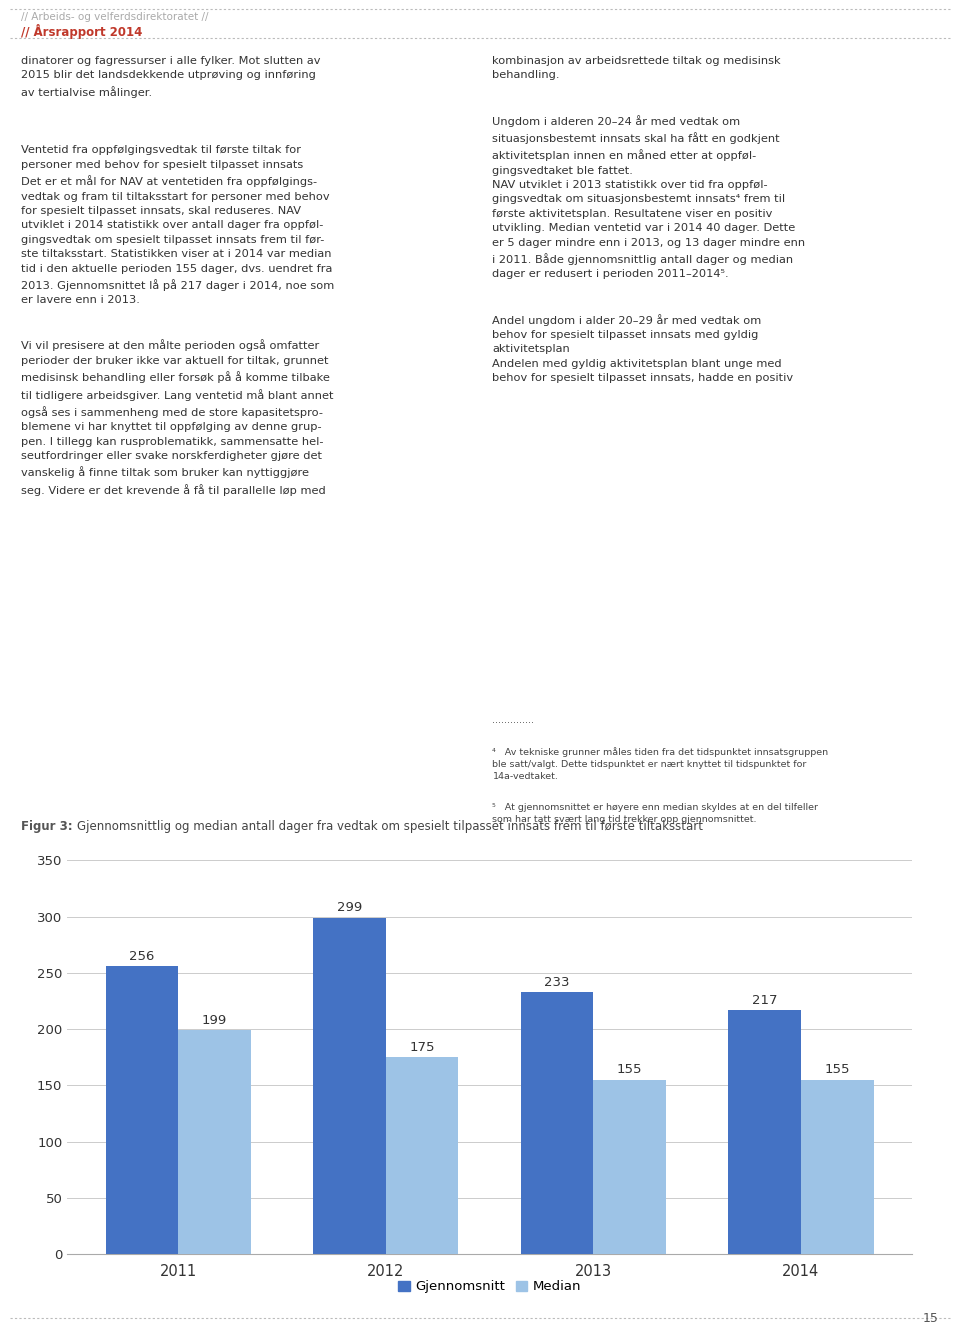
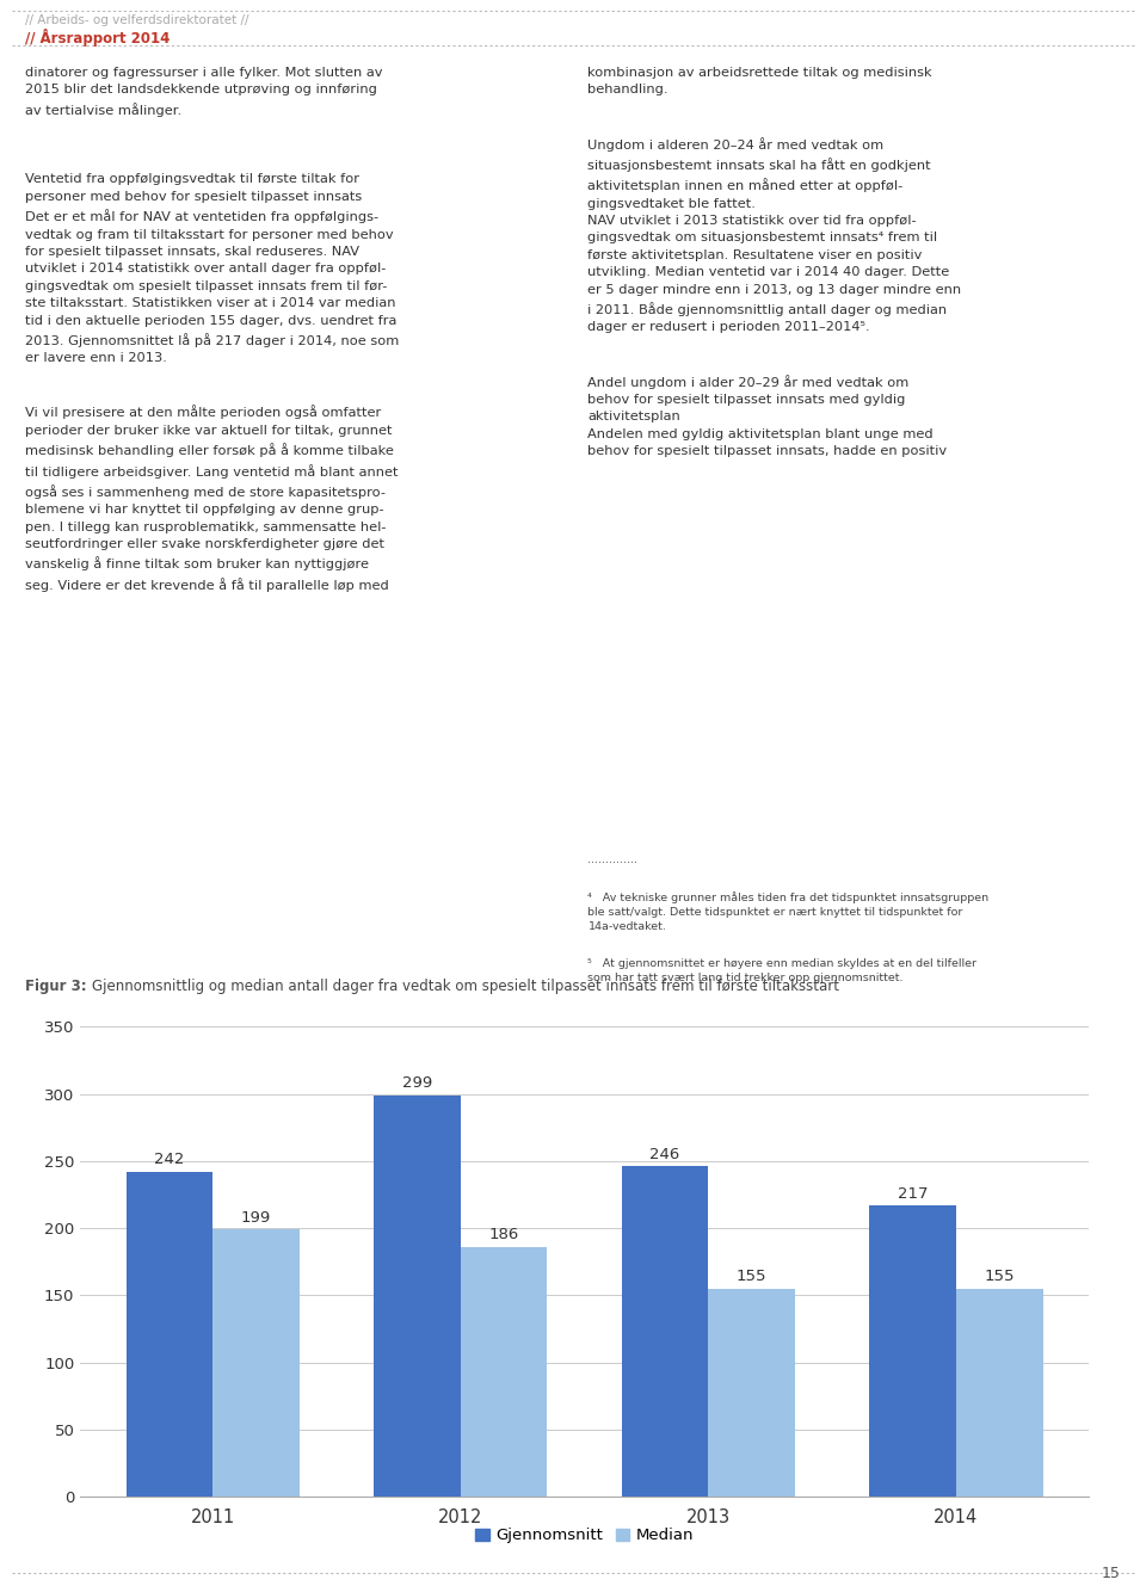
Gjennomsnitt/2011: 256 -> 242
Median/2012: 175 -> 186
Gjennomsnitt/2013: 233 -> 246
